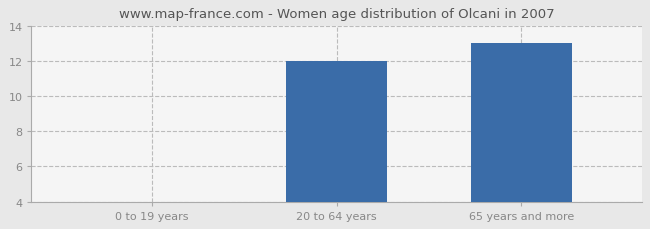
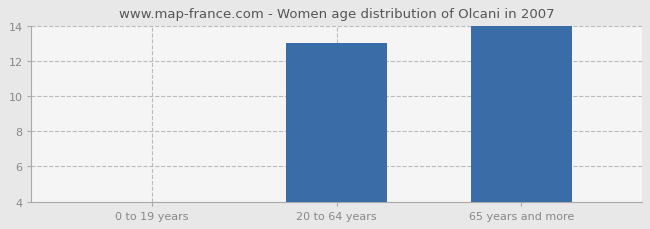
20 to 64 years: 12 -> 13
65 years and more: 13 -> 14
